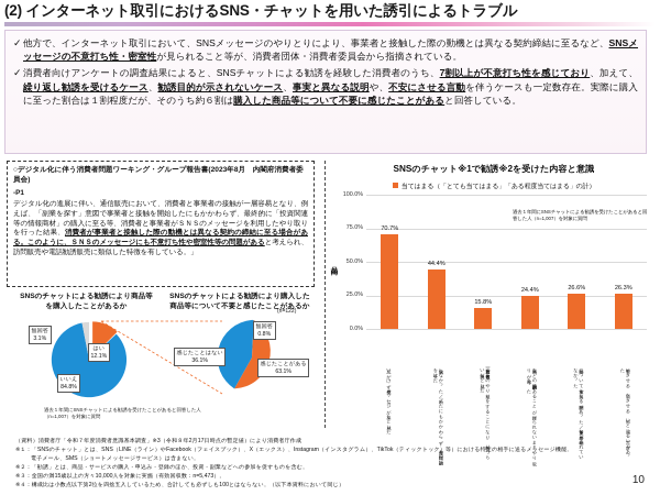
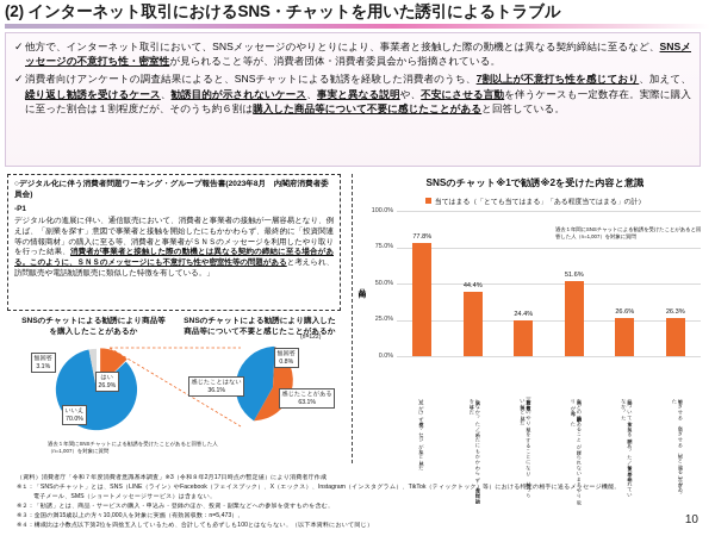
SNSのチャットによる勧誘により商品等を購入したことがあるか/はい: 12.1% -> 26.9%
SNSのチャットによる勧誘により商品等を購入したことがあるか/いいえ: 84.8% -> 70.0%
SNSのチャット※1で勧誘※2を受けた内容と意識/思いがけず突然メッセージが来たと感じた: 70.7% -> 77.8%
SNSのチャット※1で勧誘※2を受けた内容と意識/直接一対一や複数者とのやり取りをすることになり、断りづらい状況だと感じた: 15.8% -> 24.4%
SNSのチャット※1で勧誘※2を受けた内容と意識/商品などの勧誘目的であることが告げられないままやり取りが始まった: 24.4% -> 51.6%
